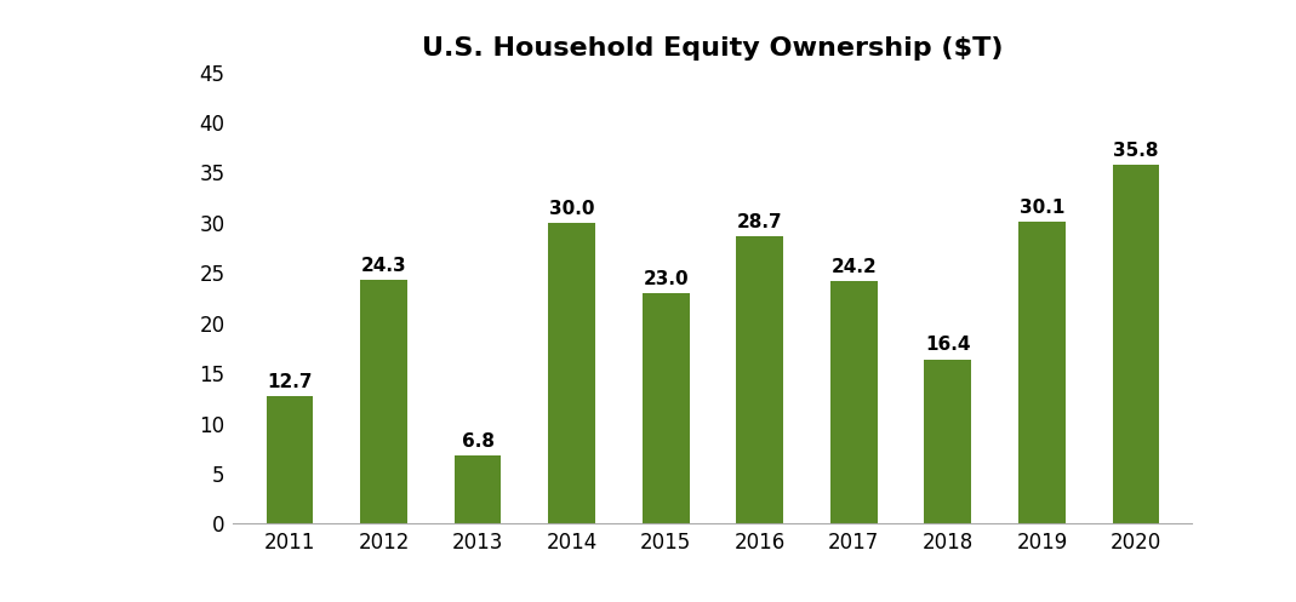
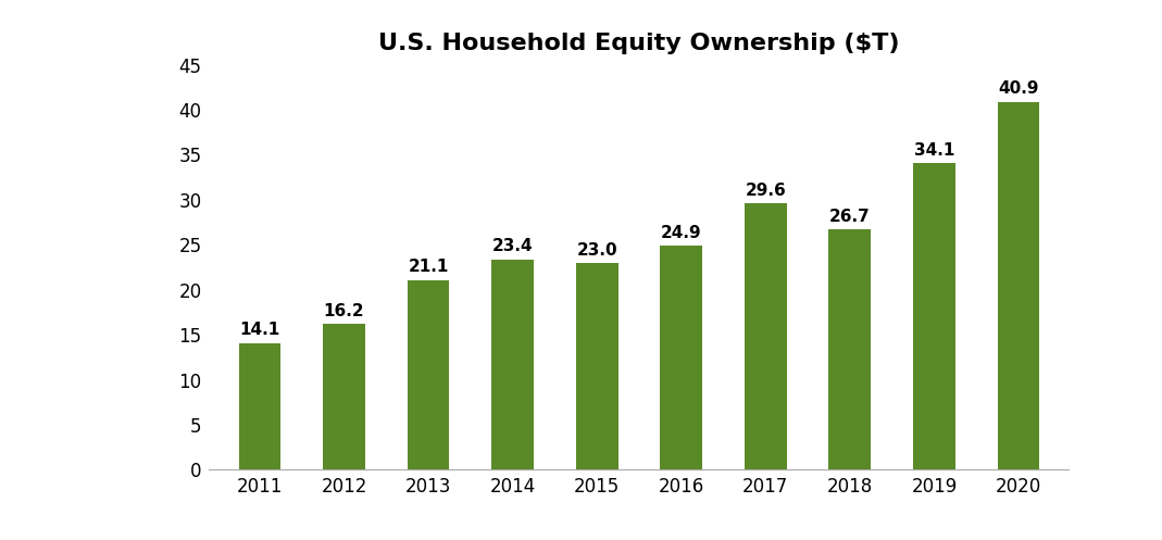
2011: 12.7 -> 14.1
2012: 24.3 -> 16.2
2013: 6.8 -> 21.1
2014: 30.0 -> 23.4
2016: 28.7 -> 24.9
2017: 24.2 -> 29.6
2018: 16.4 -> 26.7
2019: 30.1 -> 34.1
2020: 35.8 -> 40.9
